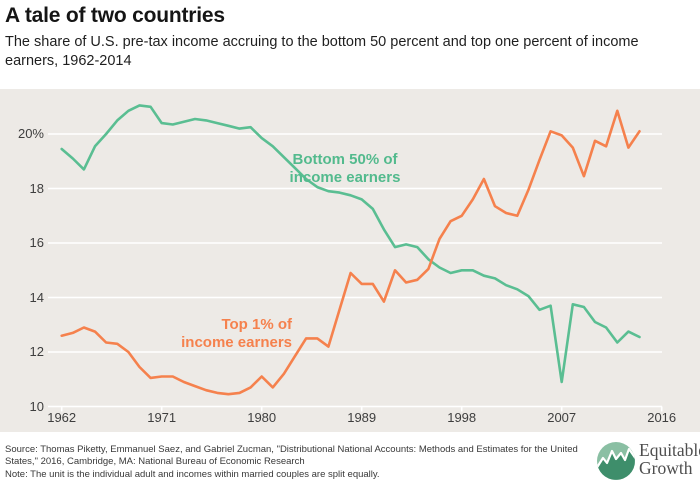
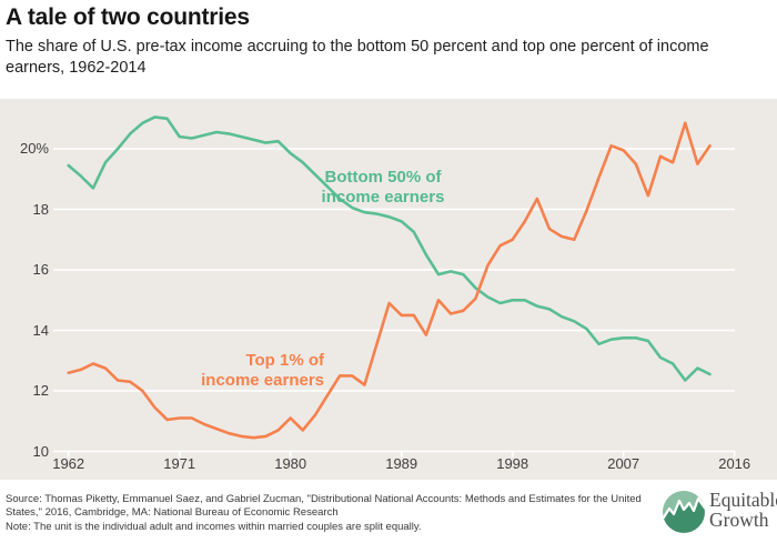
Bottom 50% of income earners/2007: 10.9% -> 13.8%
